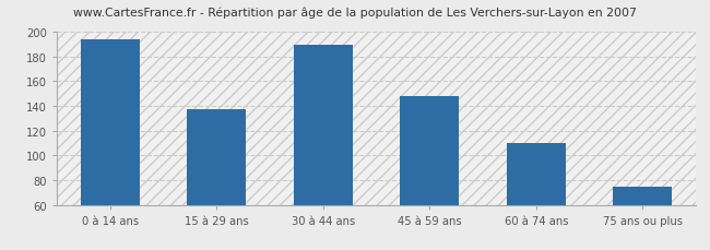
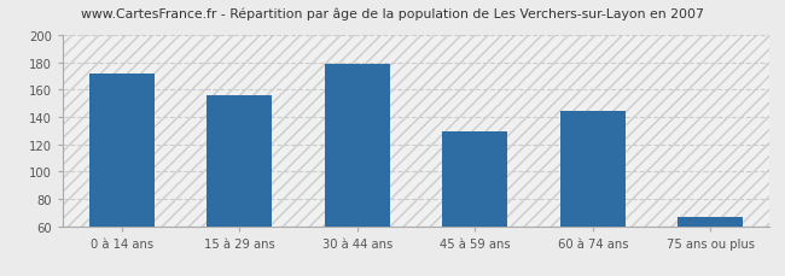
0 à 14 ans: 194 -> 172
15 à 29 ans: 137 -> 156
30 à 44 ans: 189 -> 179
45 à 59 ans: 148 -> 129
60 à 74 ans: 110 -> 144
75 ans ou plus: 75 -> 67
